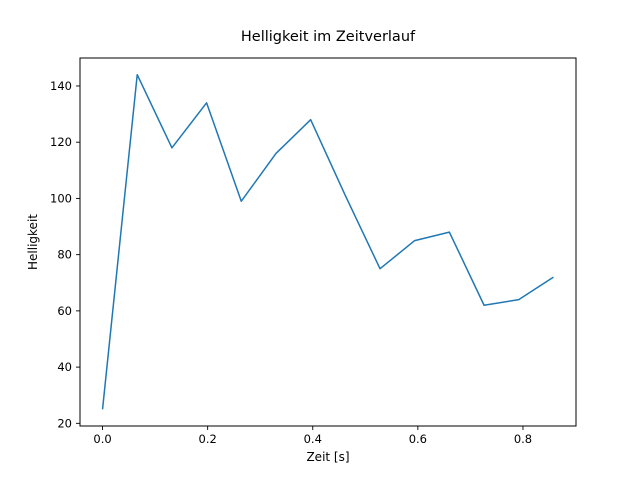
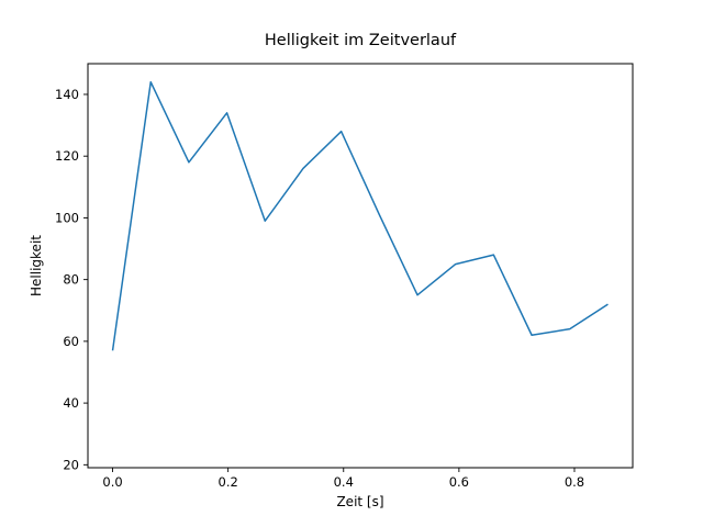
0.0: 25 -> 57
